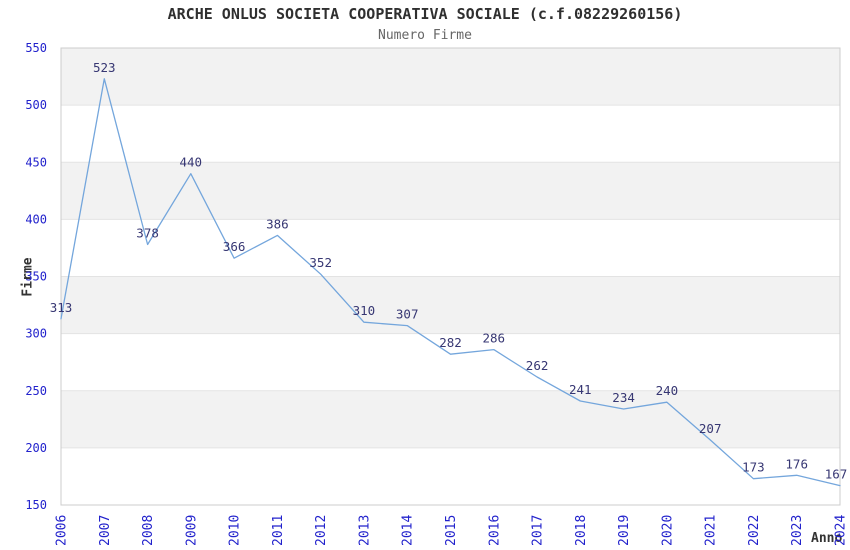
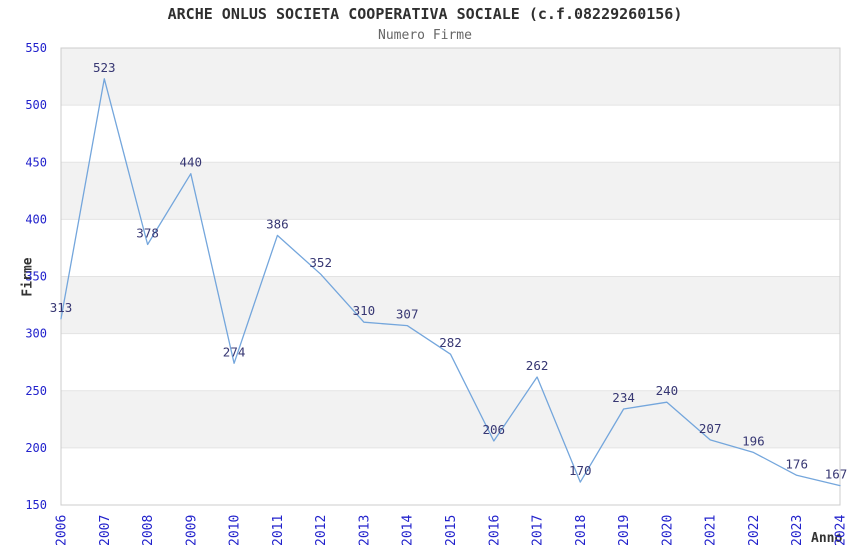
2010: 366 -> 274
2016: 286 -> 206
2018: 241 -> 170
2022: 173 -> 196
